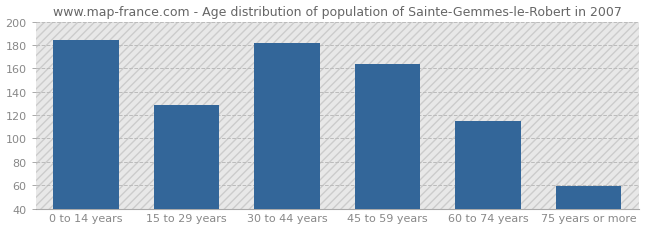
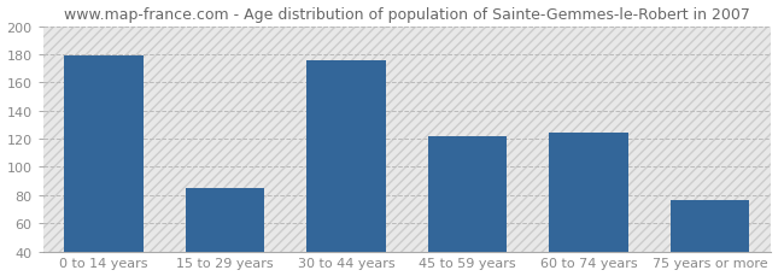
0 to 14 years: 184 -> 179
15 to 29 years: 129 -> 85
30 to 44 years: 182 -> 176
45 to 59 years: 164 -> 122
60 to 74 years: 115 -> 124
75 years or more: 59 -> 76
